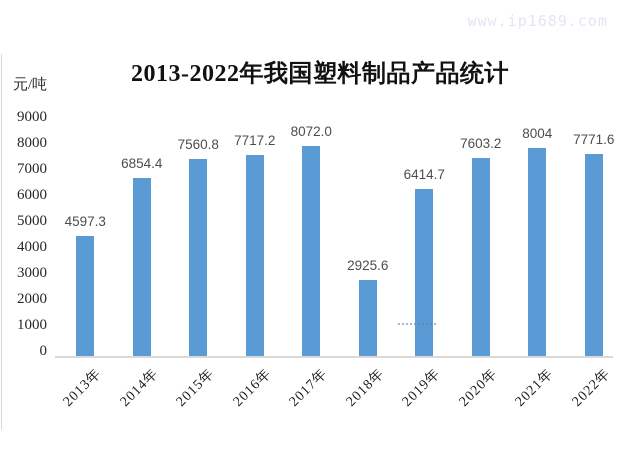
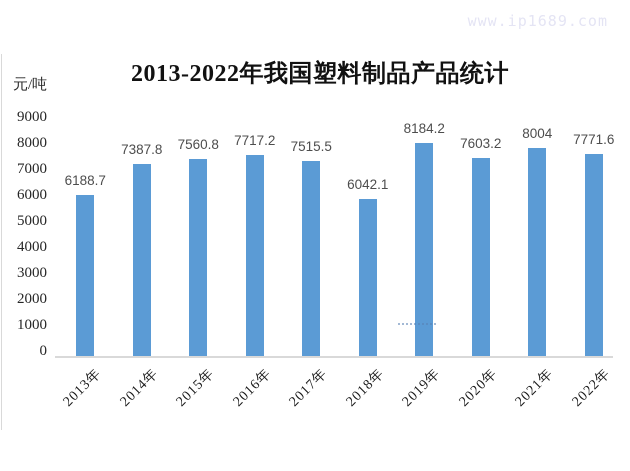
2013年: 4597.3 -> 6188.7
2014年: 6854.4 -> 7387.8
2017年: 8072.0 -> 7515.5
2018年: 2925.6 -> 6042.1
2019年: 6414.7 -> 8184.2
